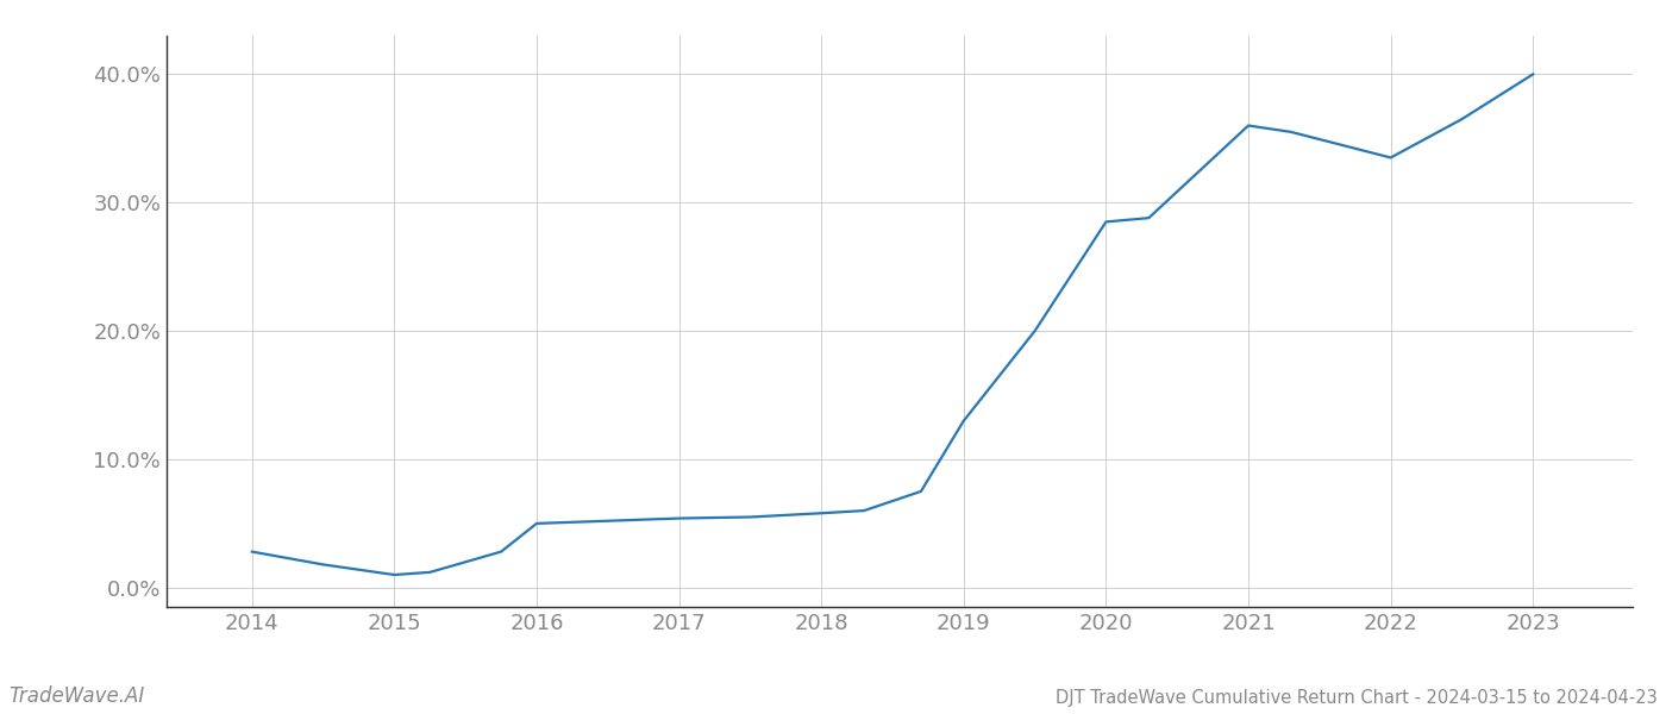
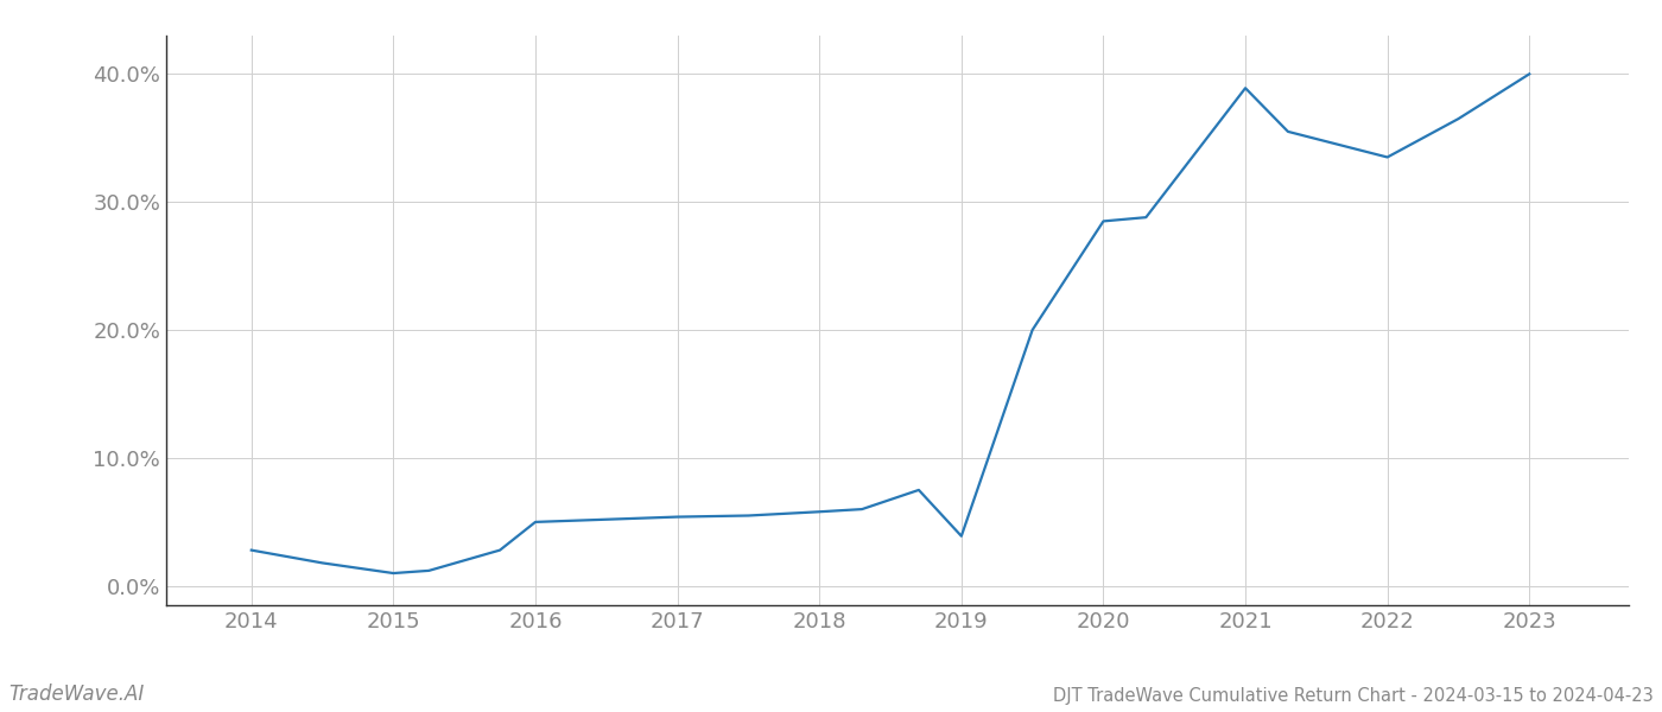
2019: 13.0% -> 3.9%
2021: 36.0% -> 38.9%
